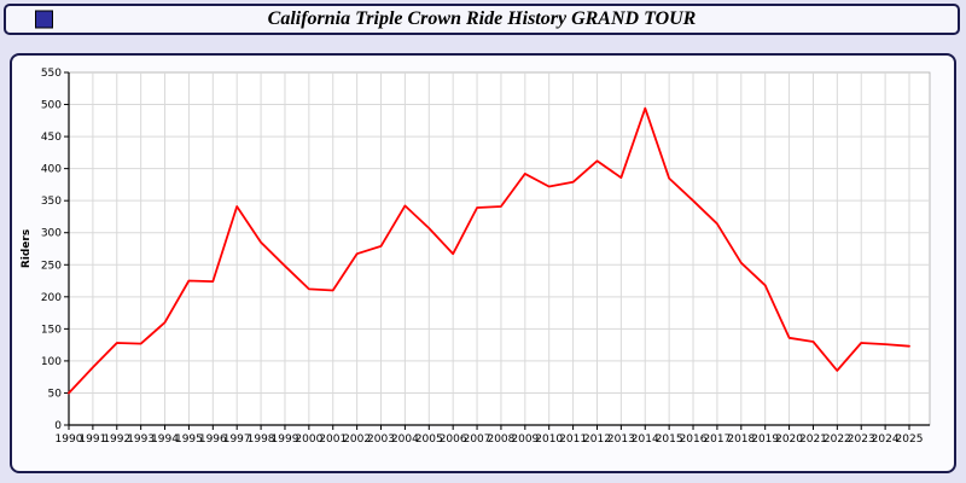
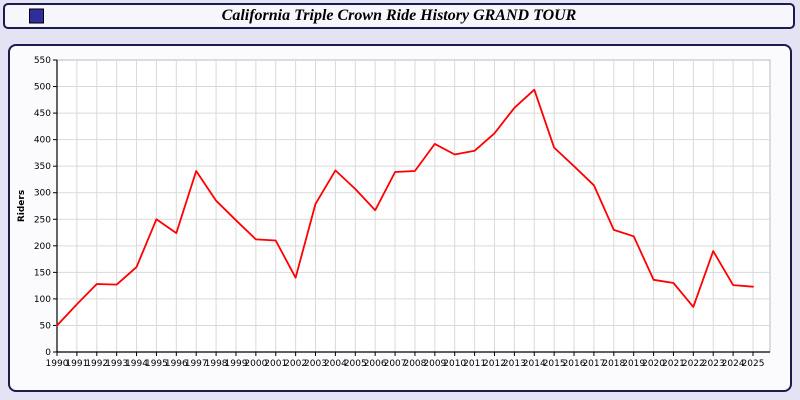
1995: 220 -> 250
2002: 270 -> 140
2013: 390 -> 460
2018: 250 -> 230
2023: 130 -> 190
